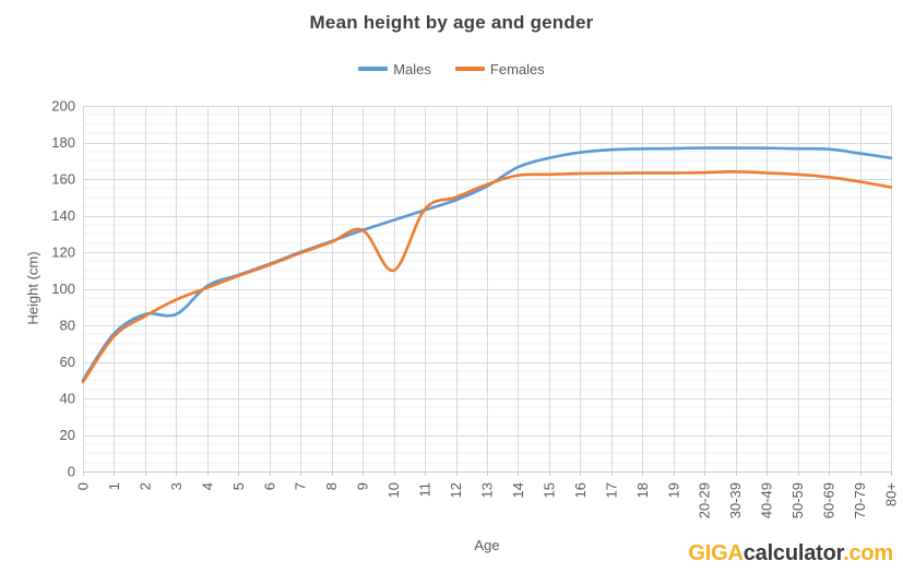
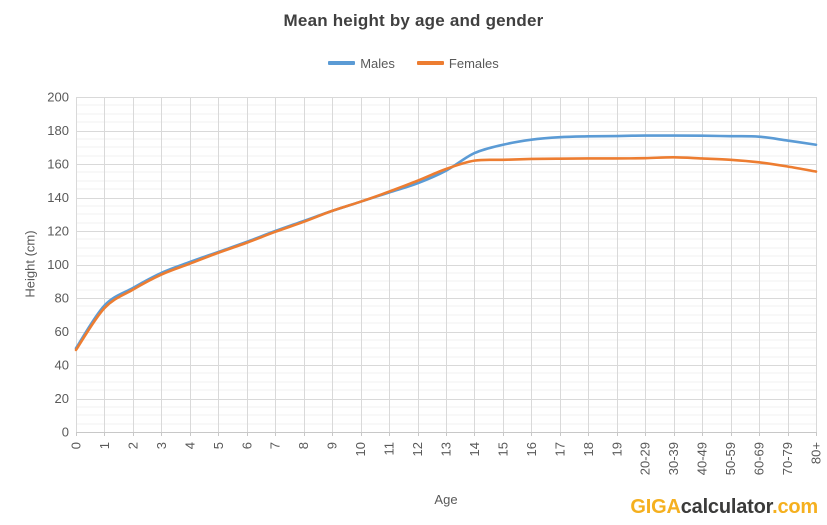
Males/3: 86 -> 95
Females/10: 110 -> 138
